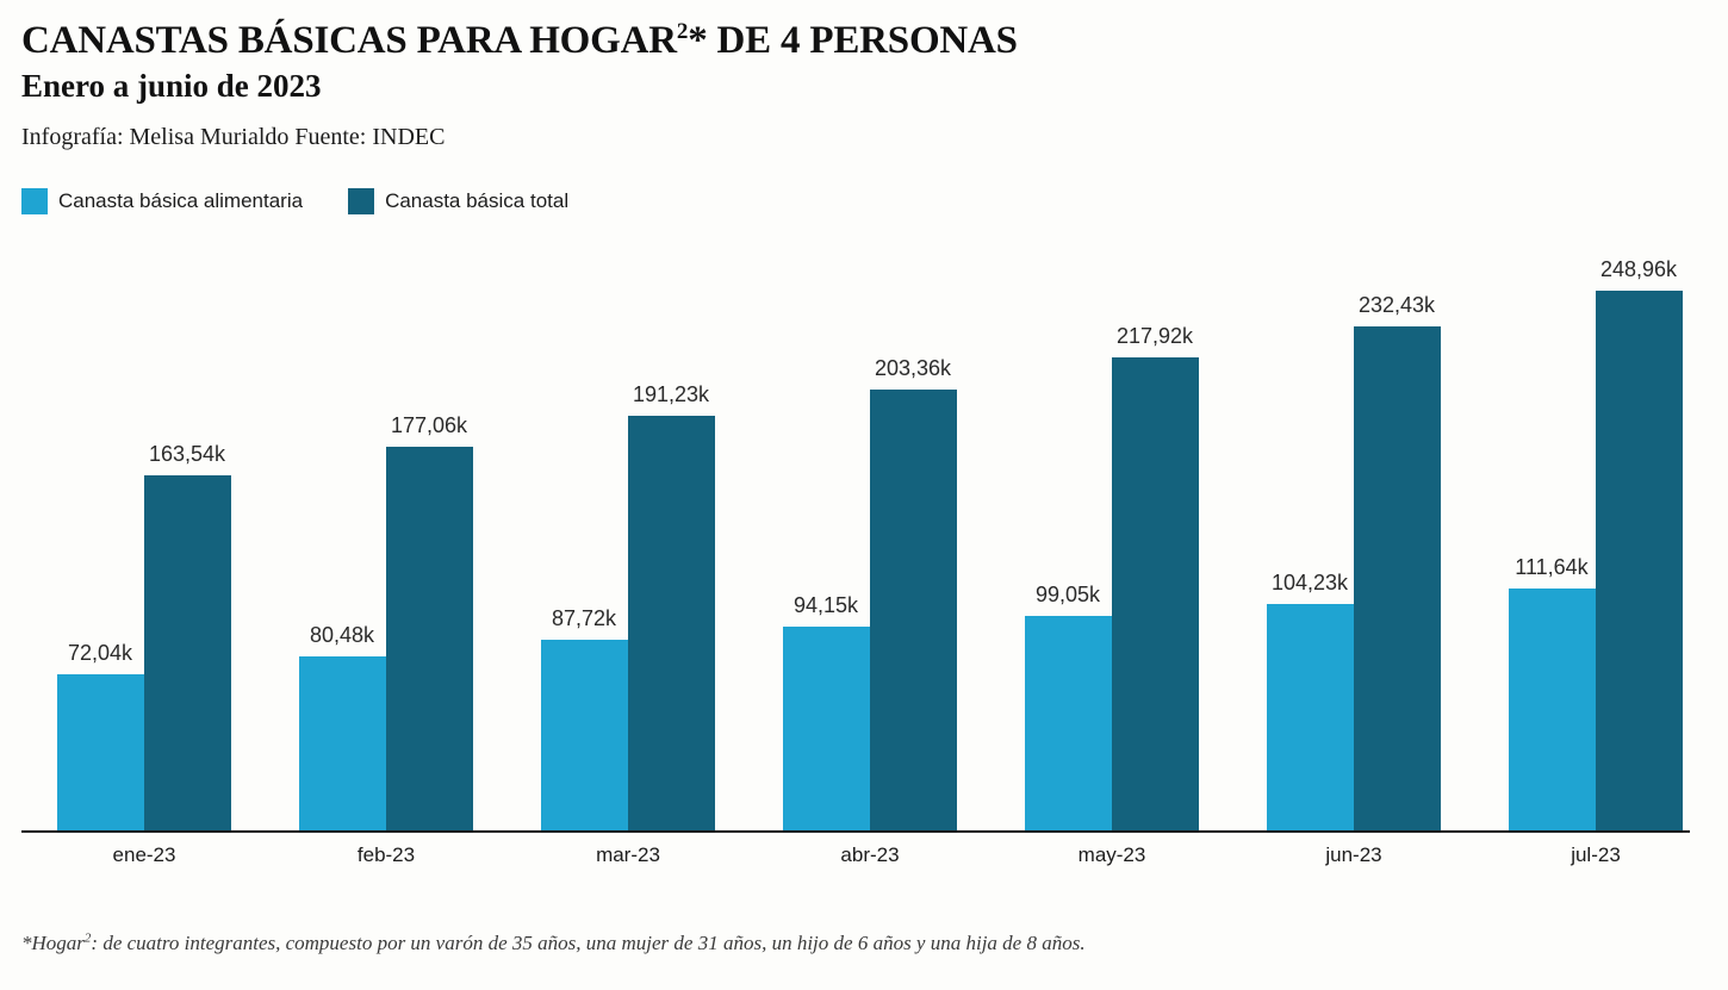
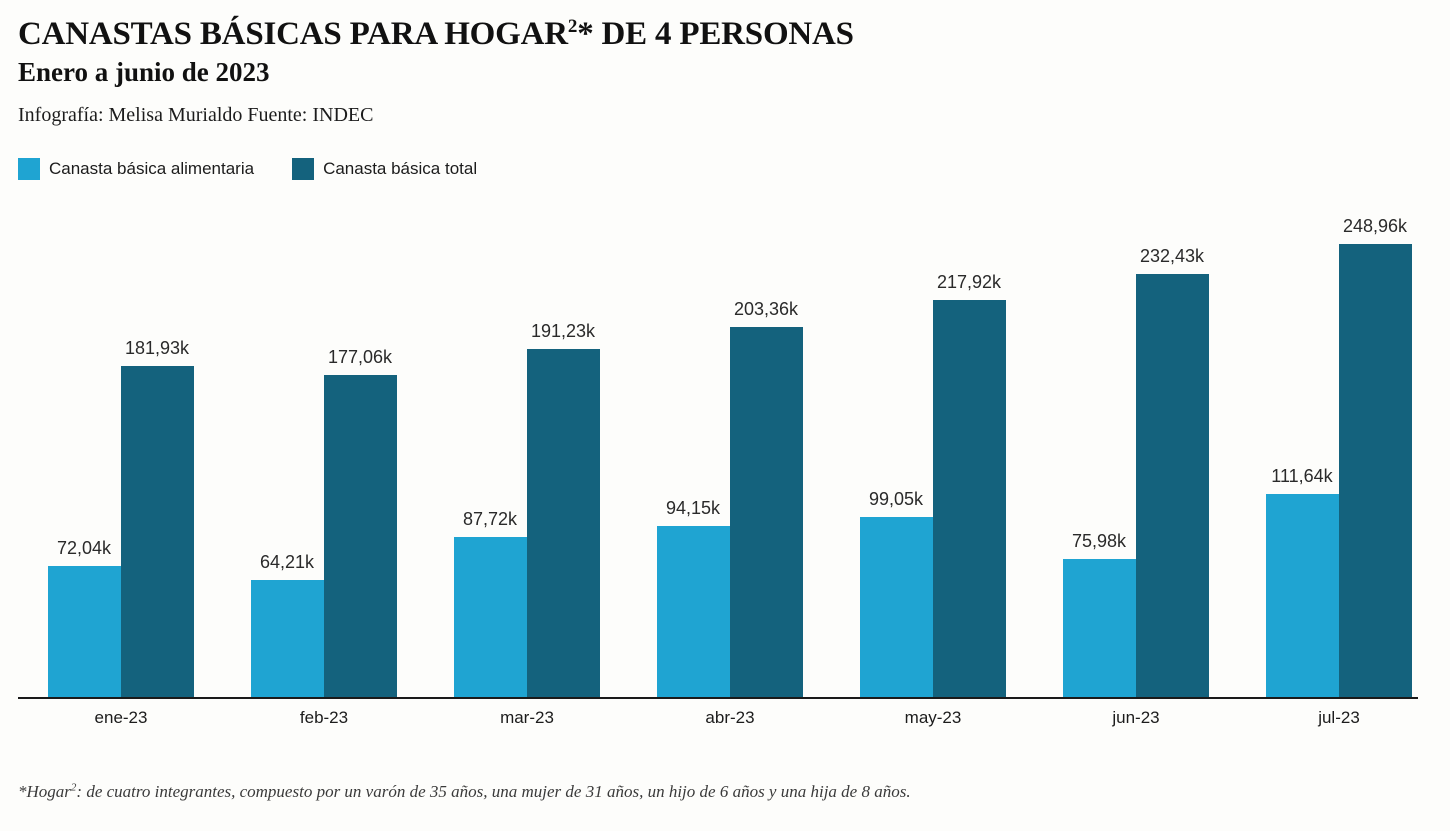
Canasta básica total/ene-23: 163,54k -> 181,93k
Canasta básica alimentaria/feb-23: 80,48k -> 64,21k
Canasta básica alimentaria/jun-23: 104,23k -> 75,98k
